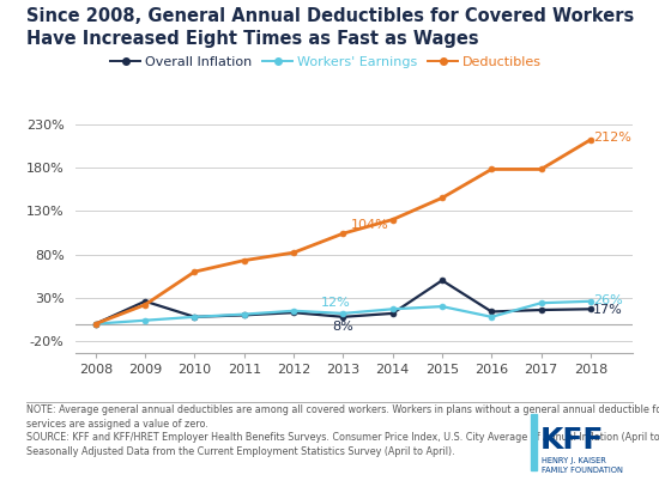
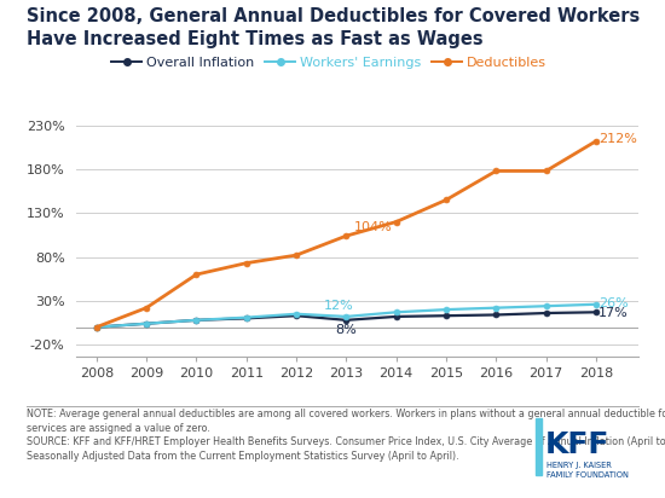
Overall Inflation/2009: 26% -> 4%
Overall Inflation/2015: 50% -> 13%
Workers' Earnings/2016: 8% -> 22%
